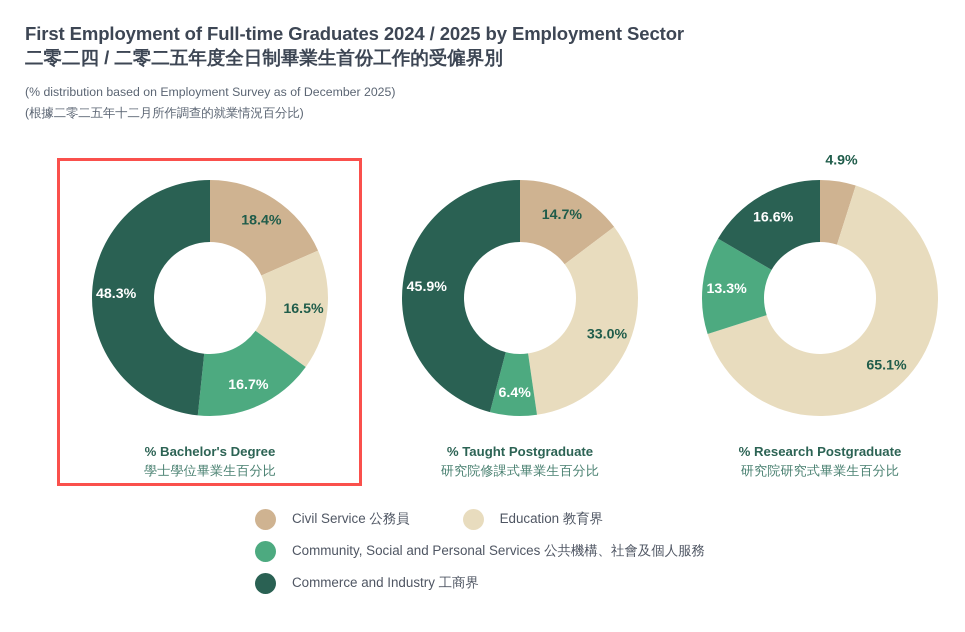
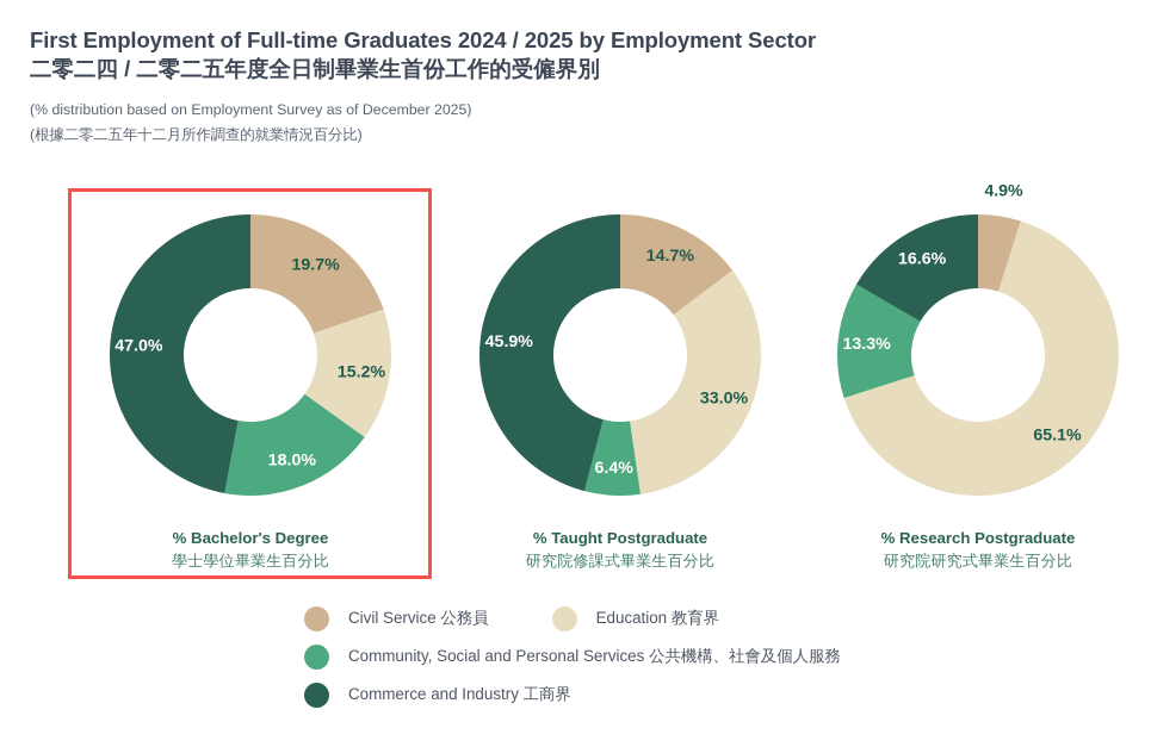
% Bachelor's Degree/Civil Service: 18.4% -> 19.7%
% Bachelor's Degree/Education: 16.5% -> 15.2%
% Bachelor's Degree/Community, Social and Personal Services: 16.7% -> 18.0%
% Bachelor's Degree/Commerce and Industry: 48.3% -> 47.0%
